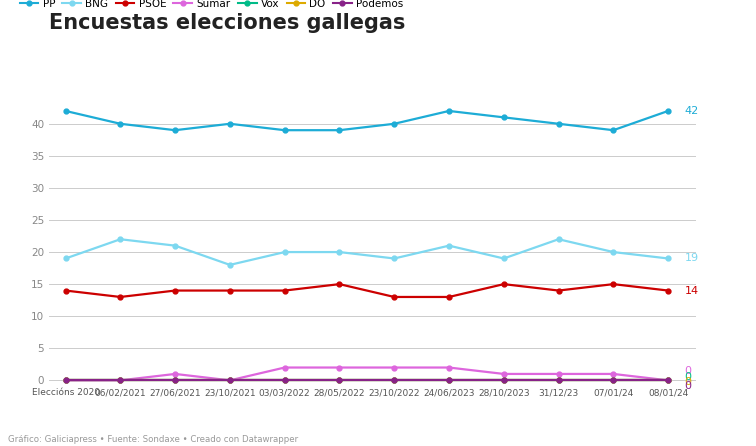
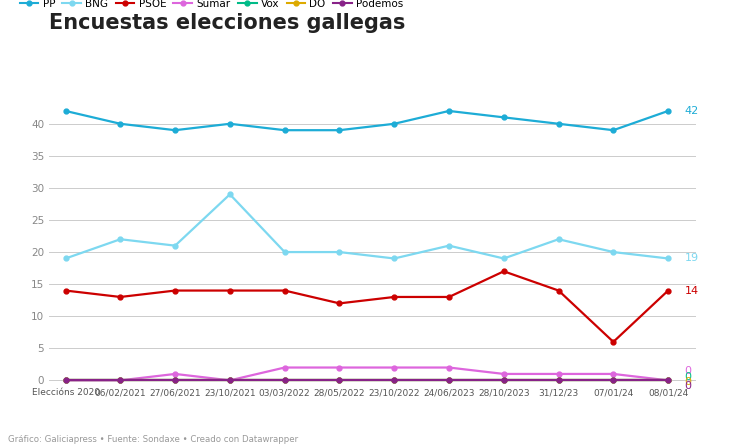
BNG/23/10/2021: 18 -> 29
PSOE/28/05/2022: 15 -> 12
PSOE/28/10/2023: 15 -> 17
PSOE/07/01/24: 15 -> 6
